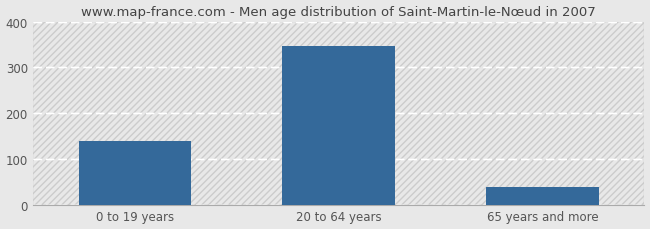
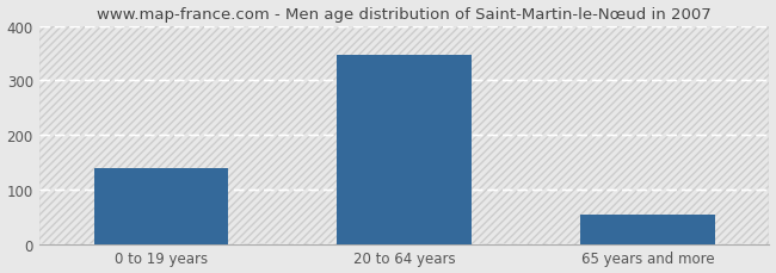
65 years and more: 40 -> 55
